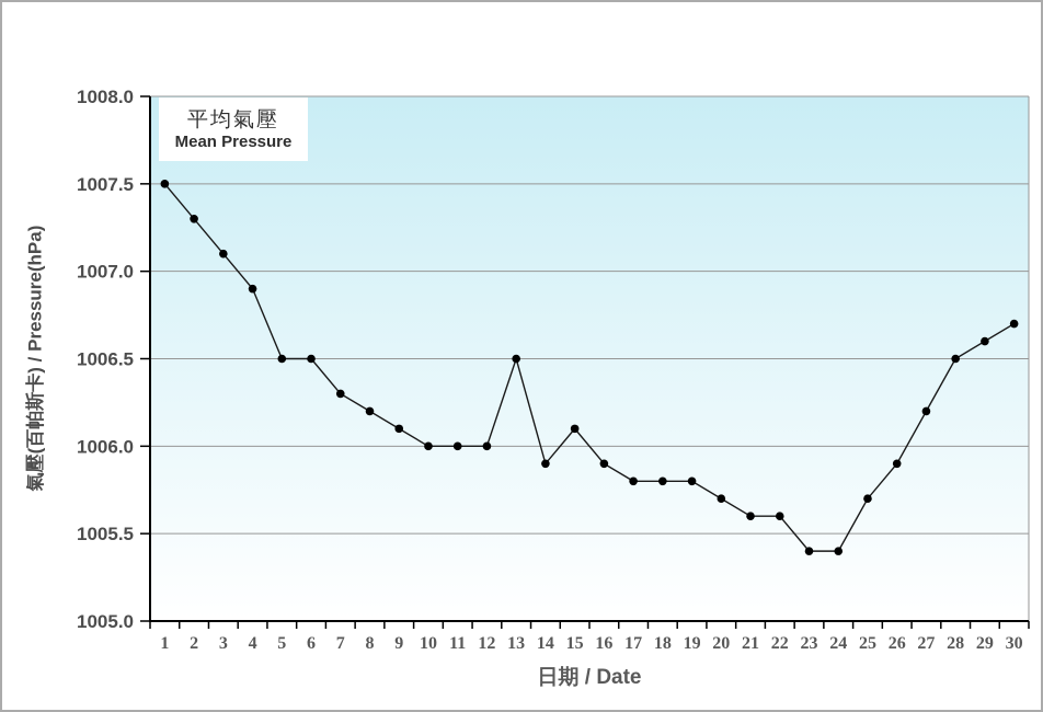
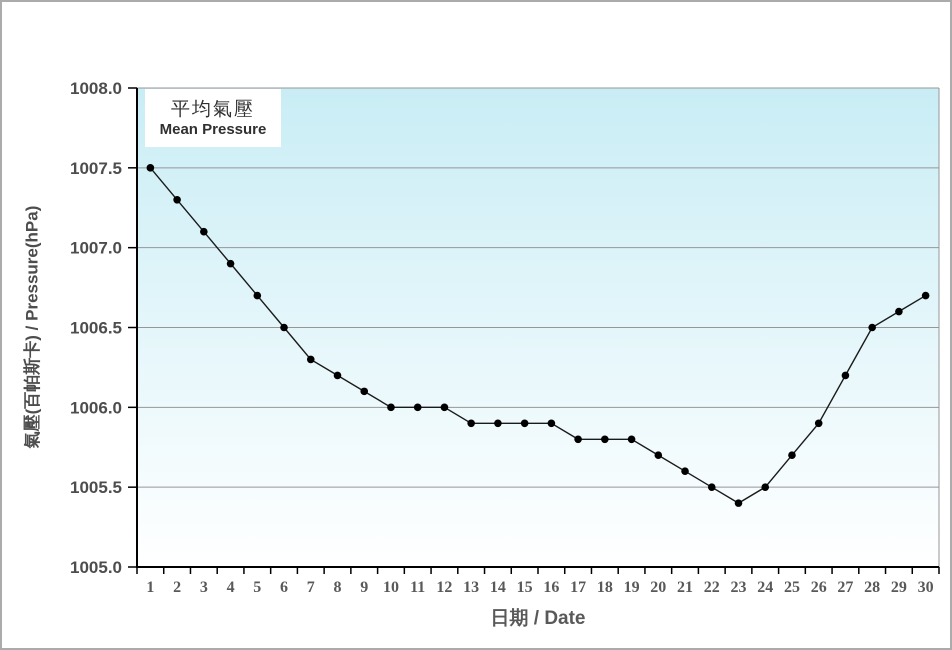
5: 1006.5 -> 1006.7
13: 1006.5 -> 1005.9
15: 1006.1 -> 1005.9
22: 1005.6 -> 1005.5
24: 1005.4 -> 1005.5
